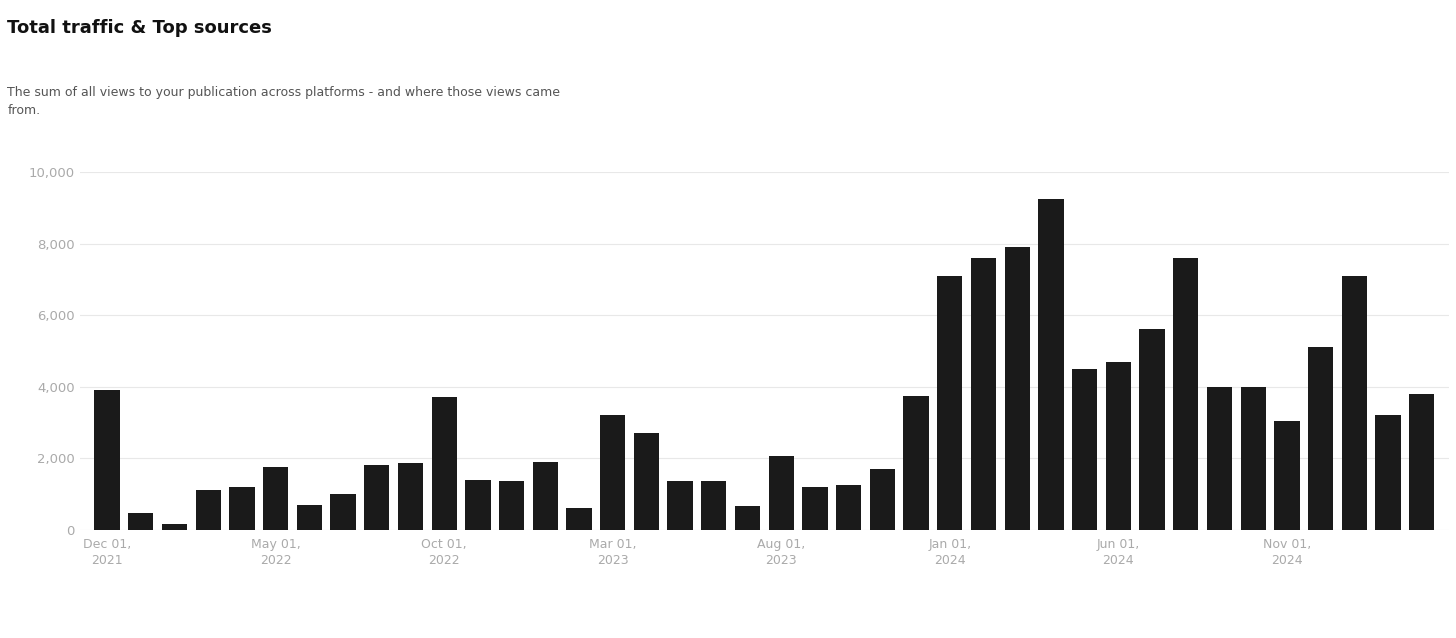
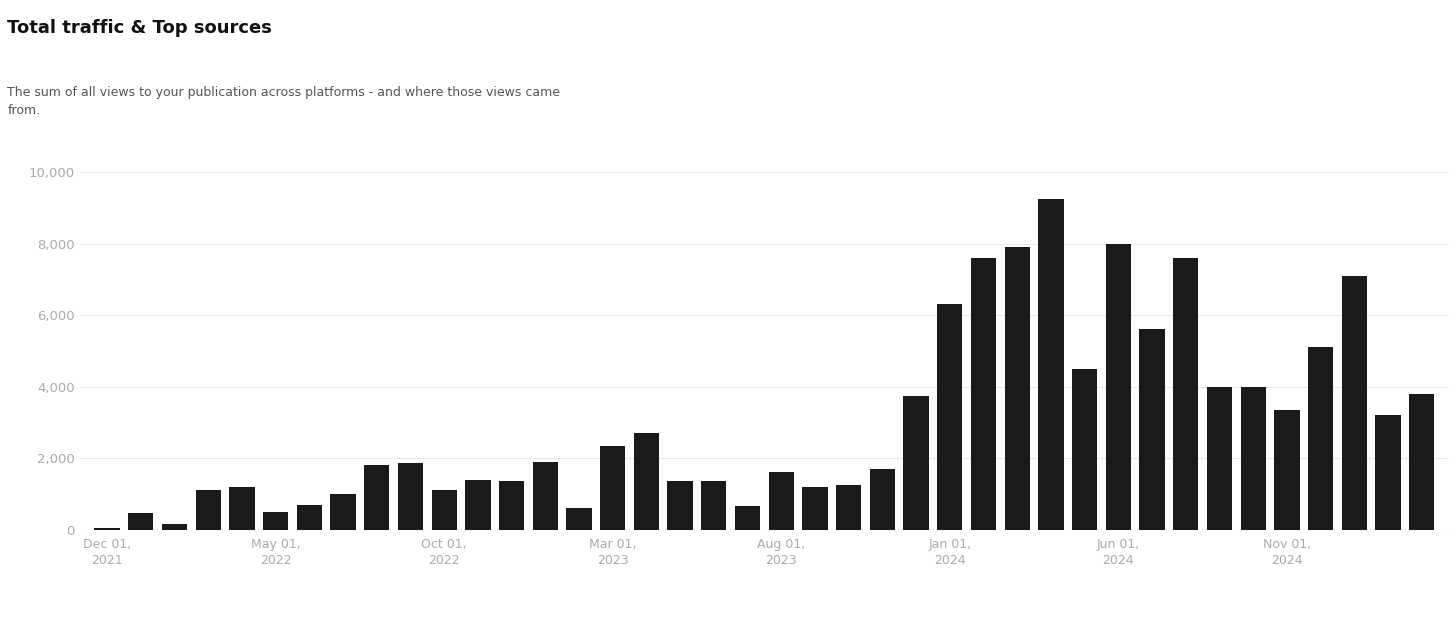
Dec 01, 2021: 3,900 -> 50
May 01, 2022: 1,750 -> 500
Oct 01, 2022: 3,700 -> 1,100
Mar 01, 2023: 3,200 -> 2,350
Aug 01, 2023: 2,050 -> 1,600
Jan 01, 2024: 7,100 -> 6,300
Jun 01, 2024: 4,700 -> 8,000
Nov 01, 2024: 3,050 -> 3,350
